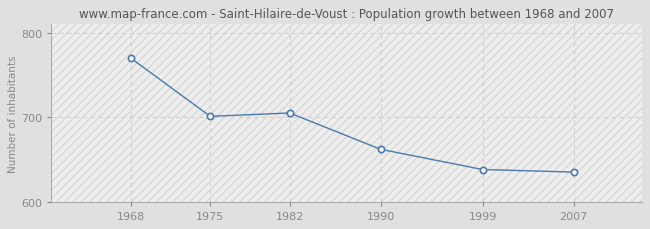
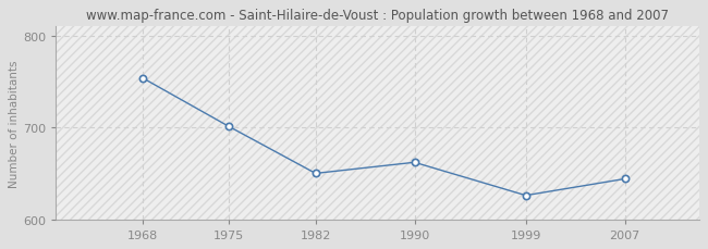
1968: 770 -> 754
1982: 705 -> 650
1999: 638 -> 626
2007: 635 -> 644
